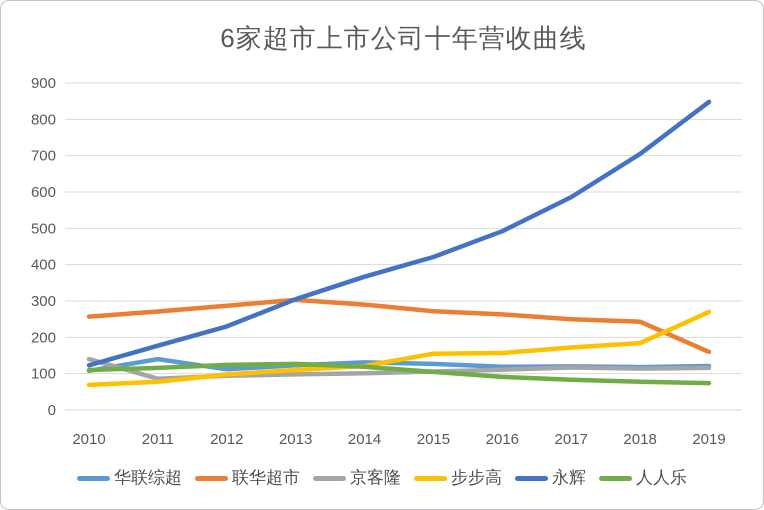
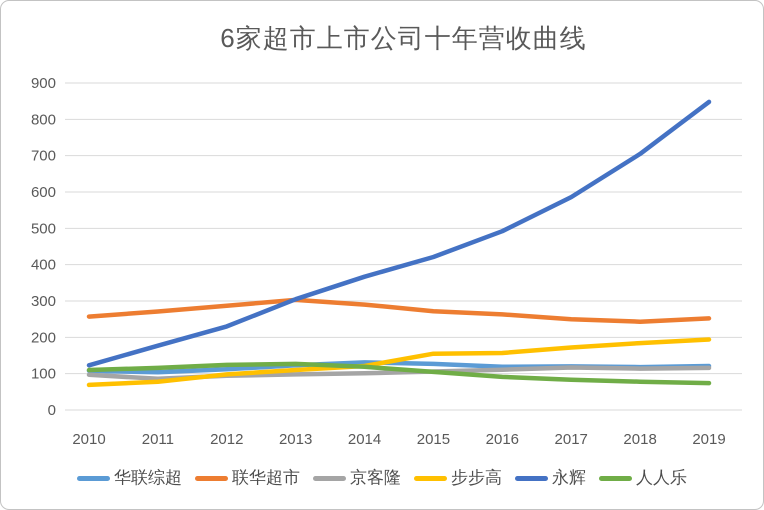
京客隆/2010: 140 -> 100
华联综超/2011: 140 -> 100
联华超市/2019: 160 -> 250
步步高/2019: 270 -> 190
